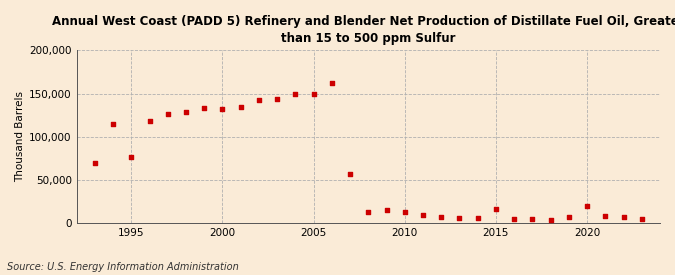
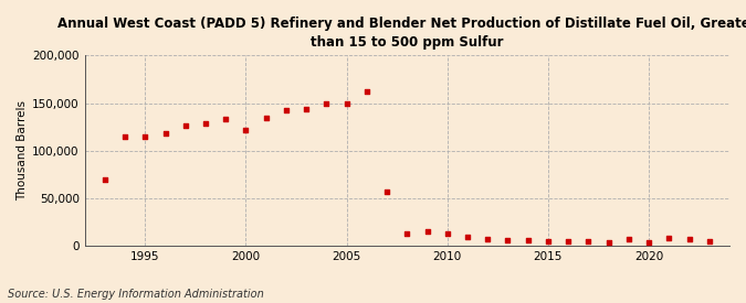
1995: 76,000 -> 115,000
2000: 132,000 -> 122,000
2015: 16,000 -> 5,000
2020: 20,000 -> 4,000
